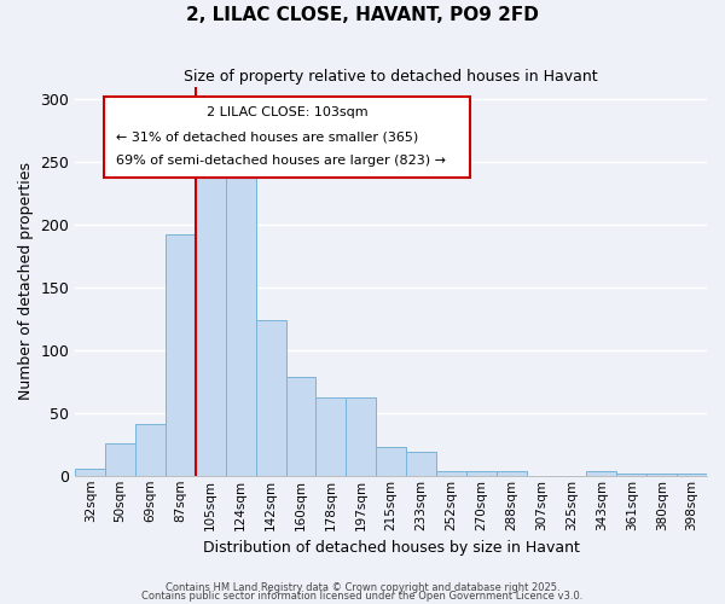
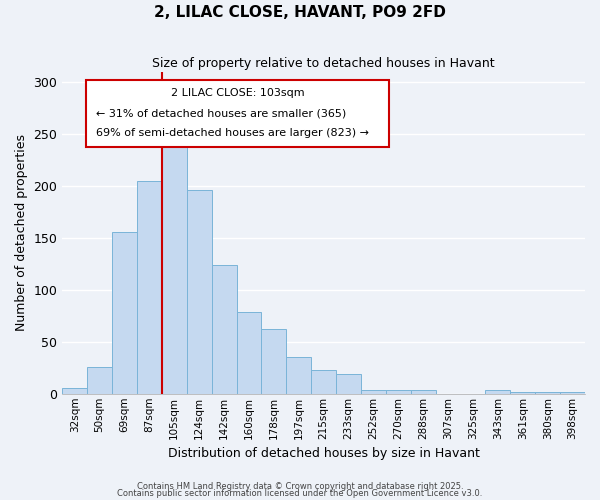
69sqm: 41 -> 156
87sqm: 192 -> 205
124sqm: 240 -> 196
197sqm: 62 -> 35
